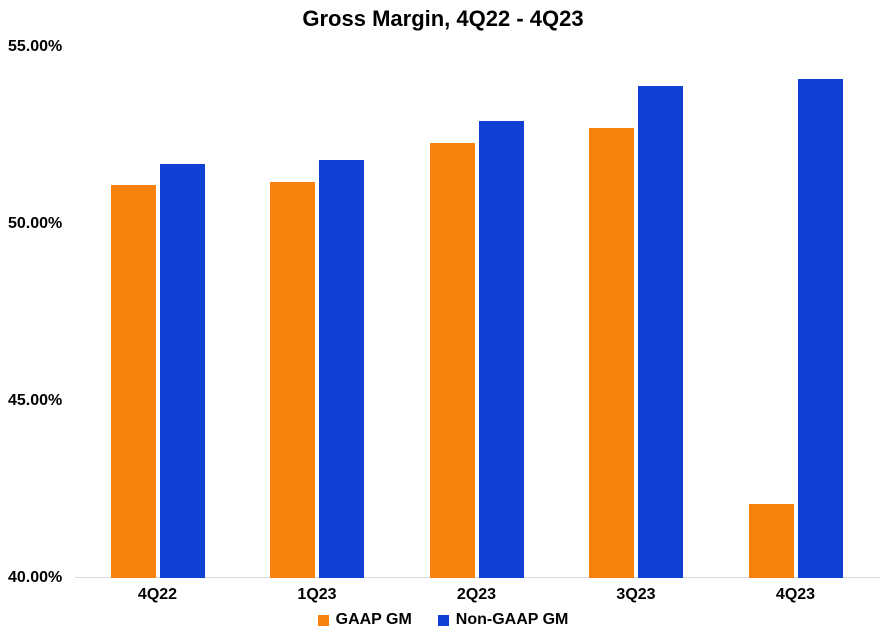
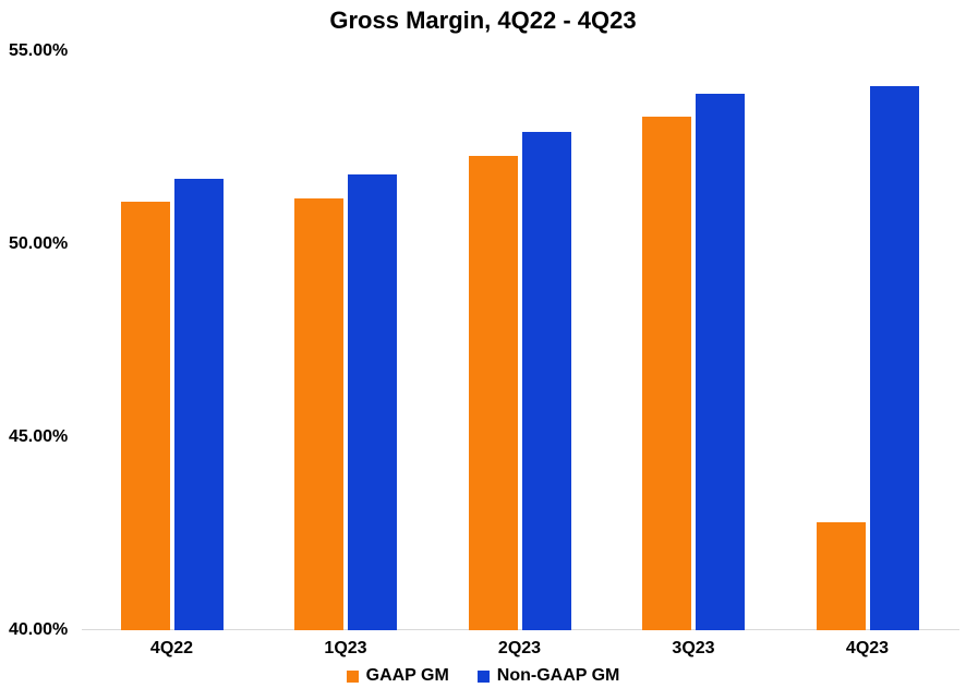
GAAP GM/3Q23: 52.7% -> 53.3%
GAAP GM/4Q23: 42.1% -> 42.8%
